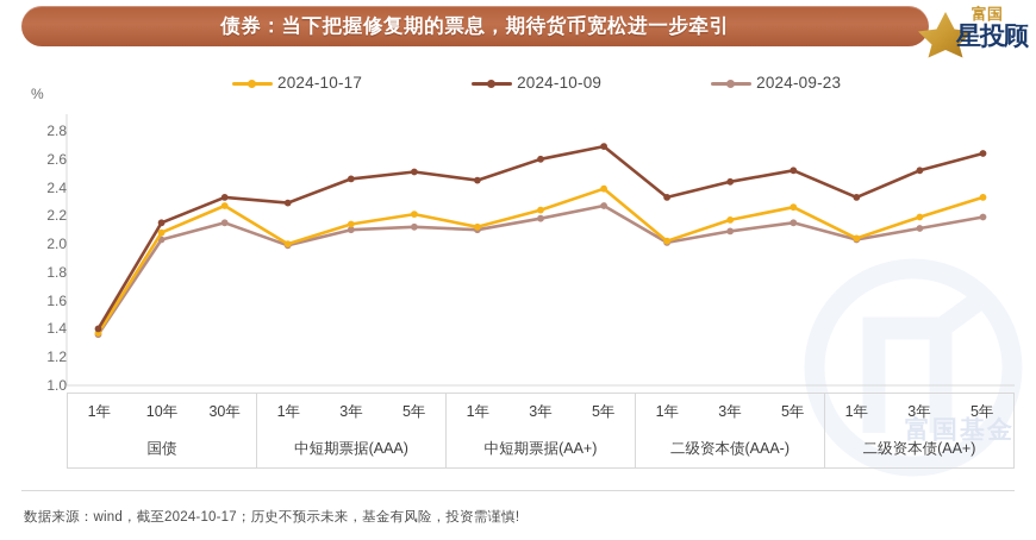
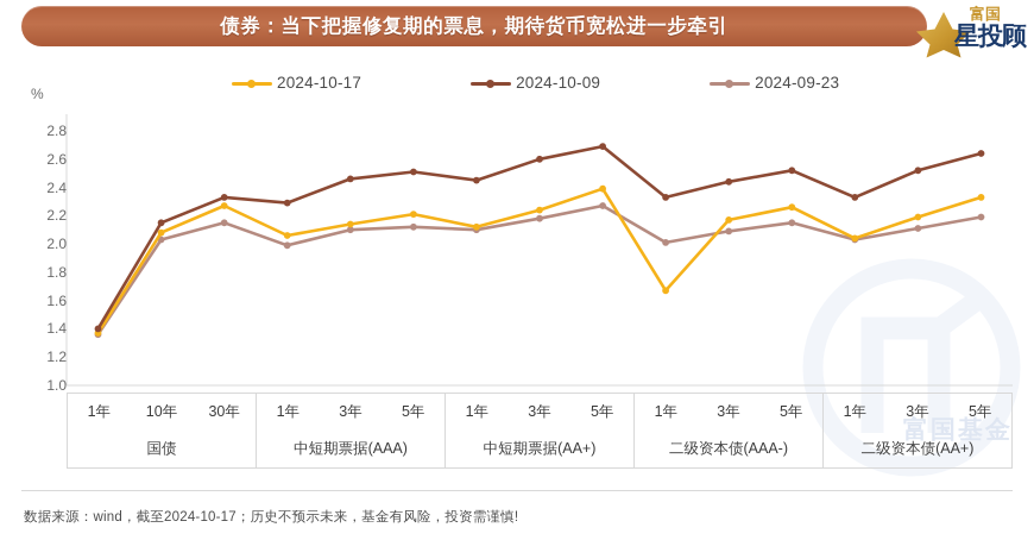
2024-10-17/中短期票据(AAA) 1年: 2.00 -> 2.06
2024-10-17/二级资本债(AAA-) 1年: 2.02 -> 1.67
